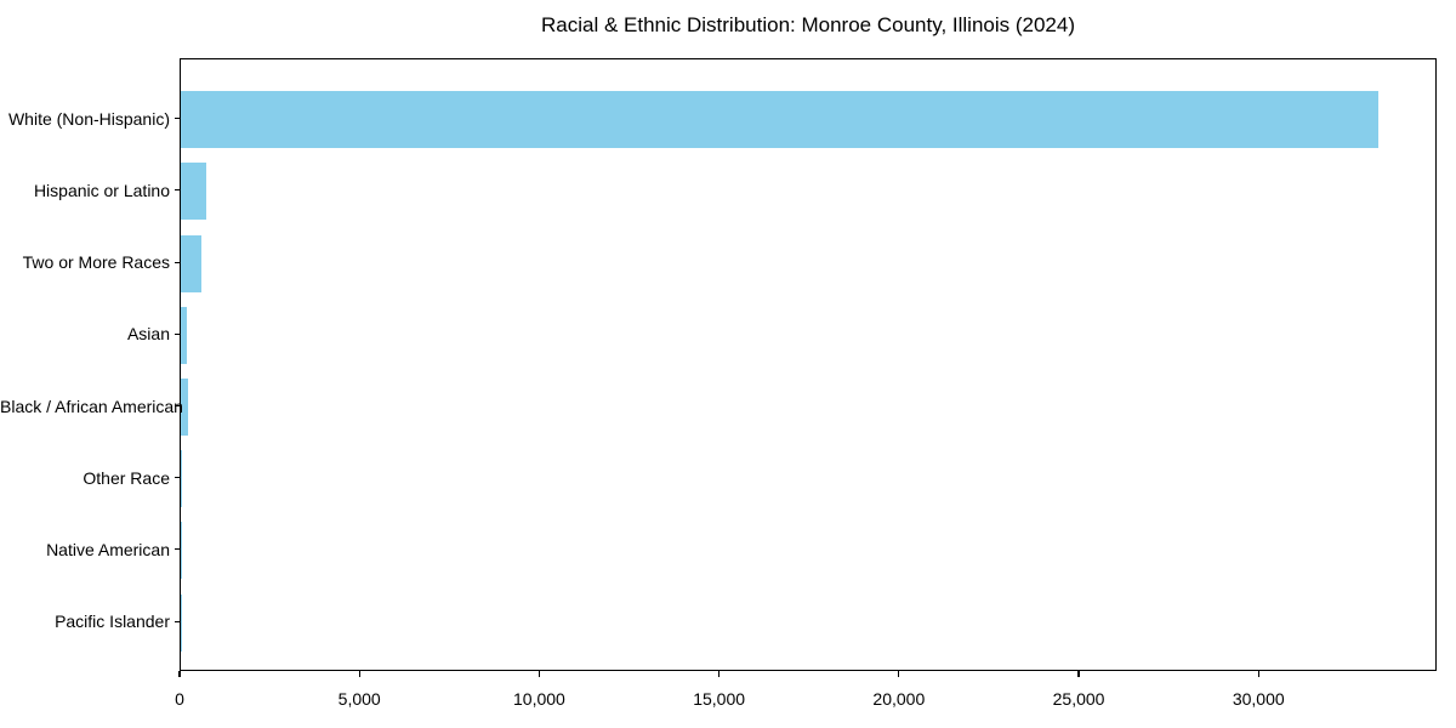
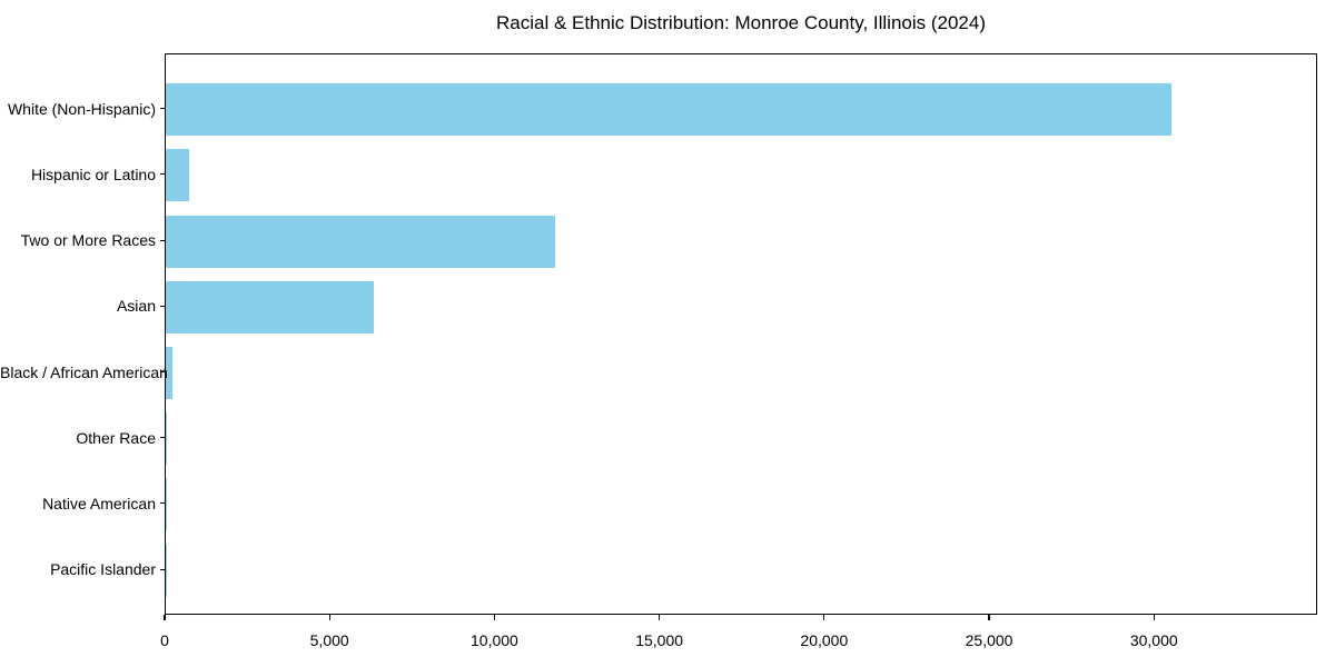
White (Non-Hispanic): 33300 -> 30500
Two or More Races: 600 -> 11800
Asian: 200 -> 6300
